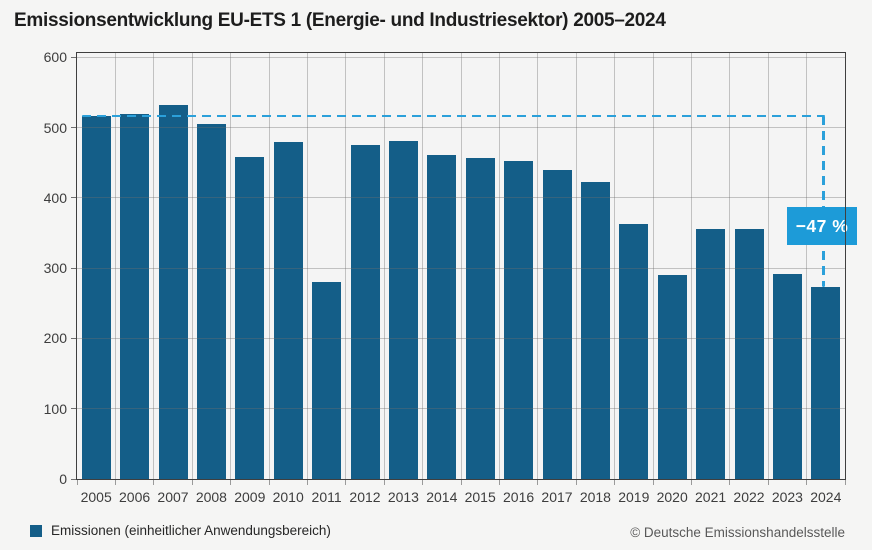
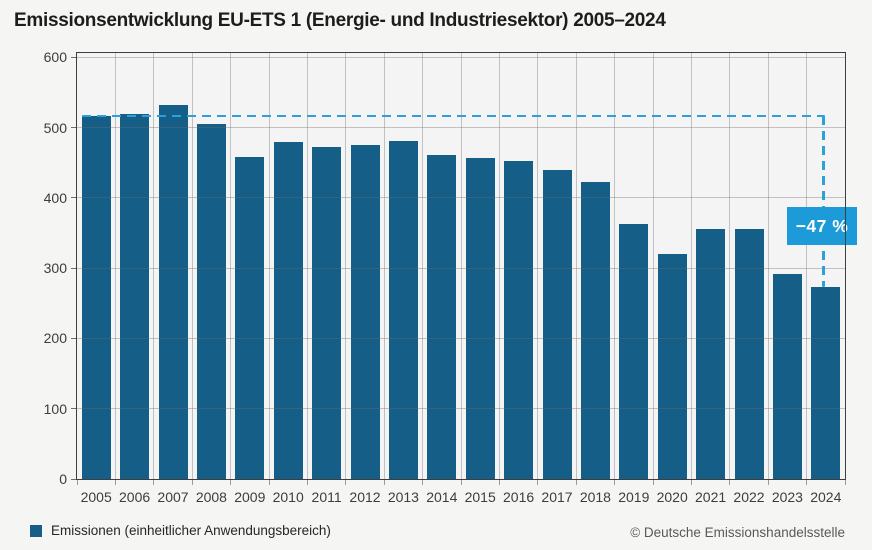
2011: 280 -> 470
2020: 290 -> 320
